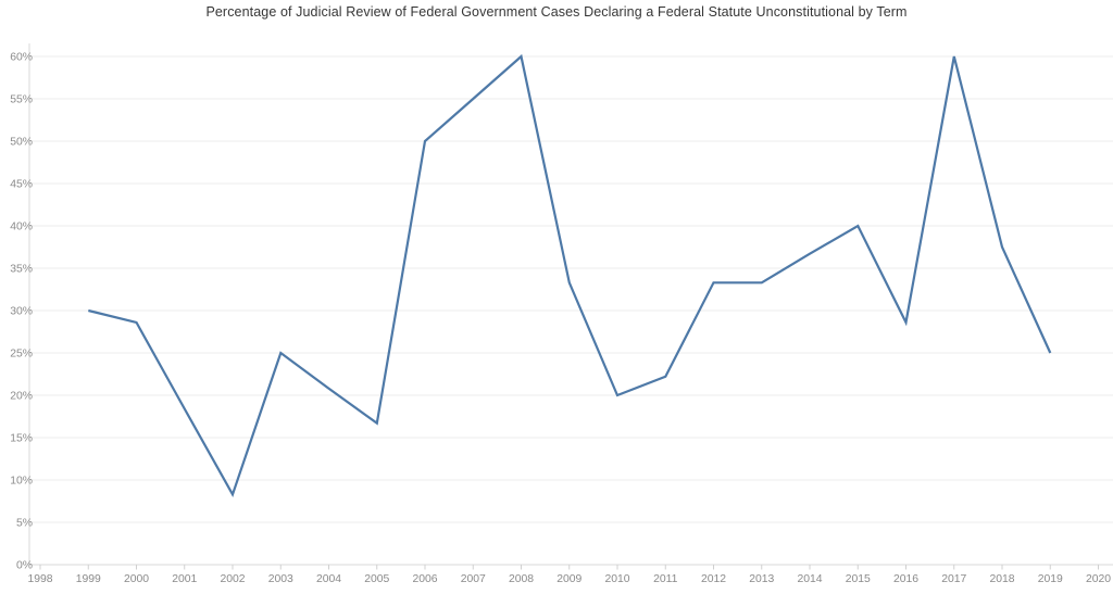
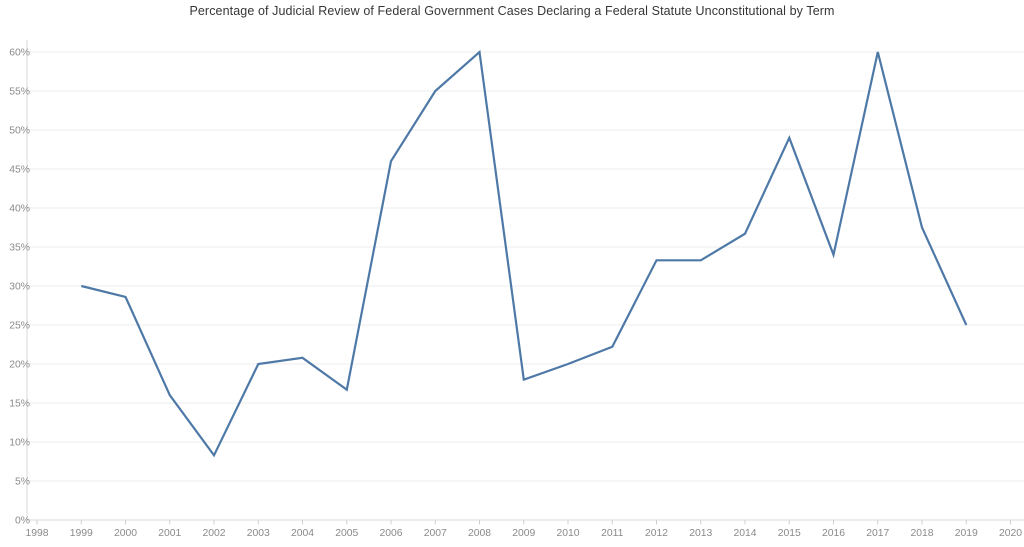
2001: 18% -> 16%
2003: 25% -> 20%
2006: 50% -> 46%
2009: 33% -> 18%
2015: 40% -> 49%
2016: 29% -> 34%
